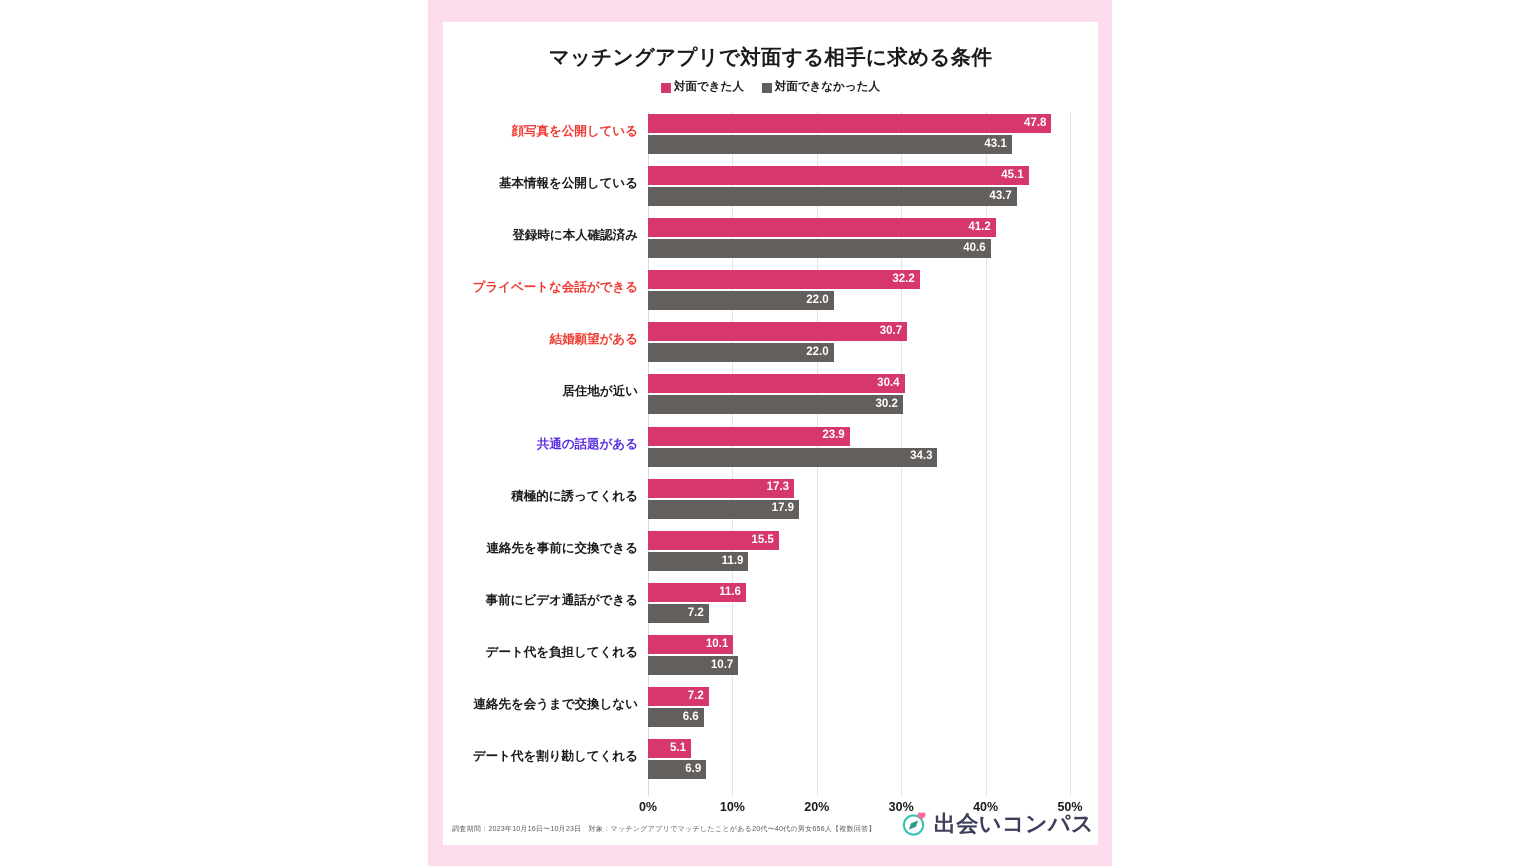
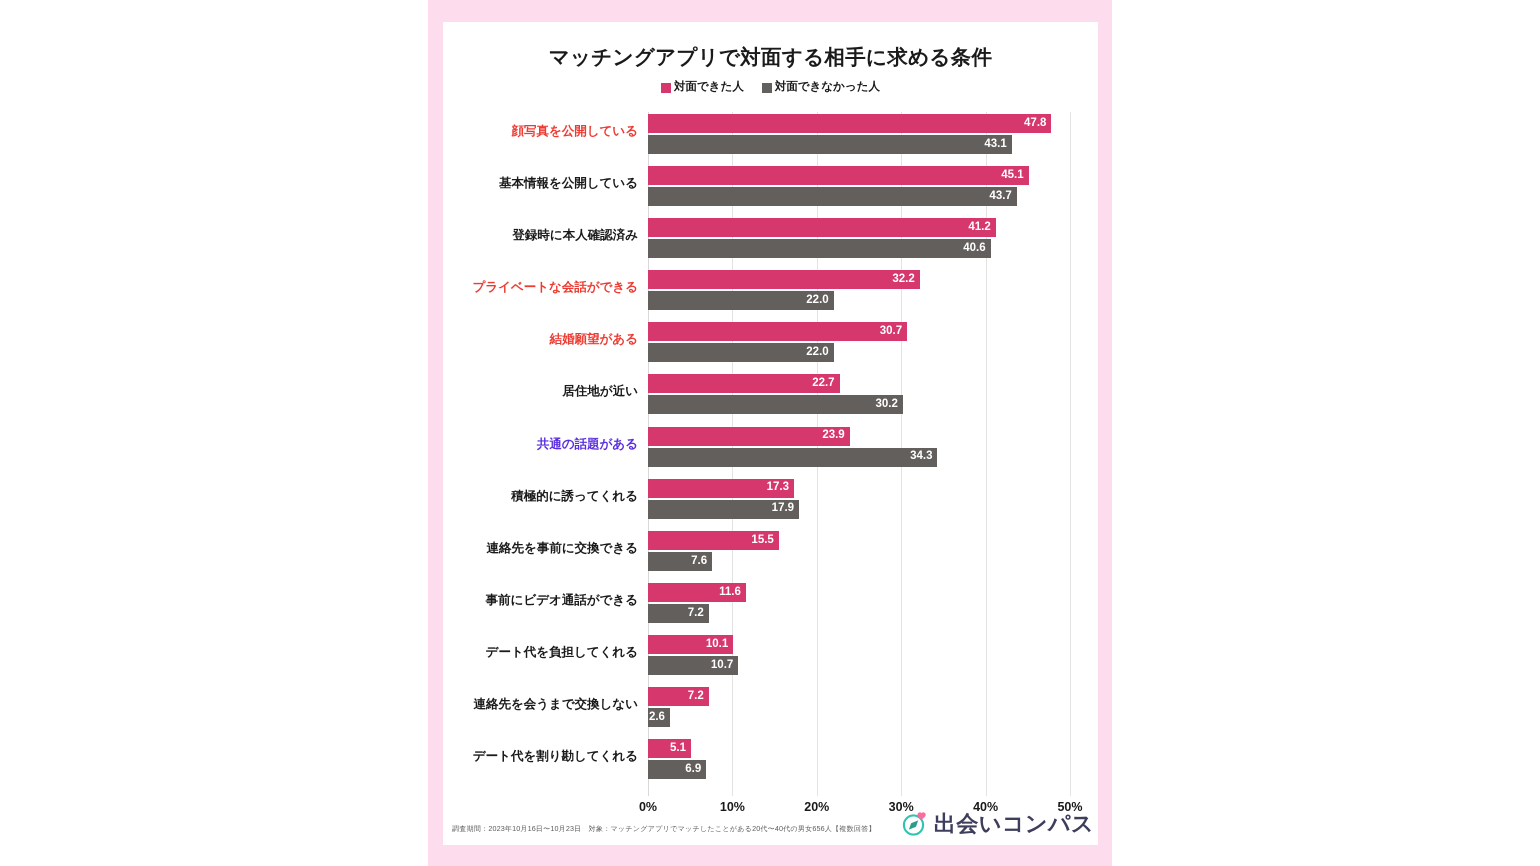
対面できた人/居住地が近い: 30.4 -> 22.7
対面できなかった人/連絡先を事前に交換できる: 11.9 -> 7.6
対面できなかった人/連絡先を会うまで交換しない: 6.6 -> 2.6
